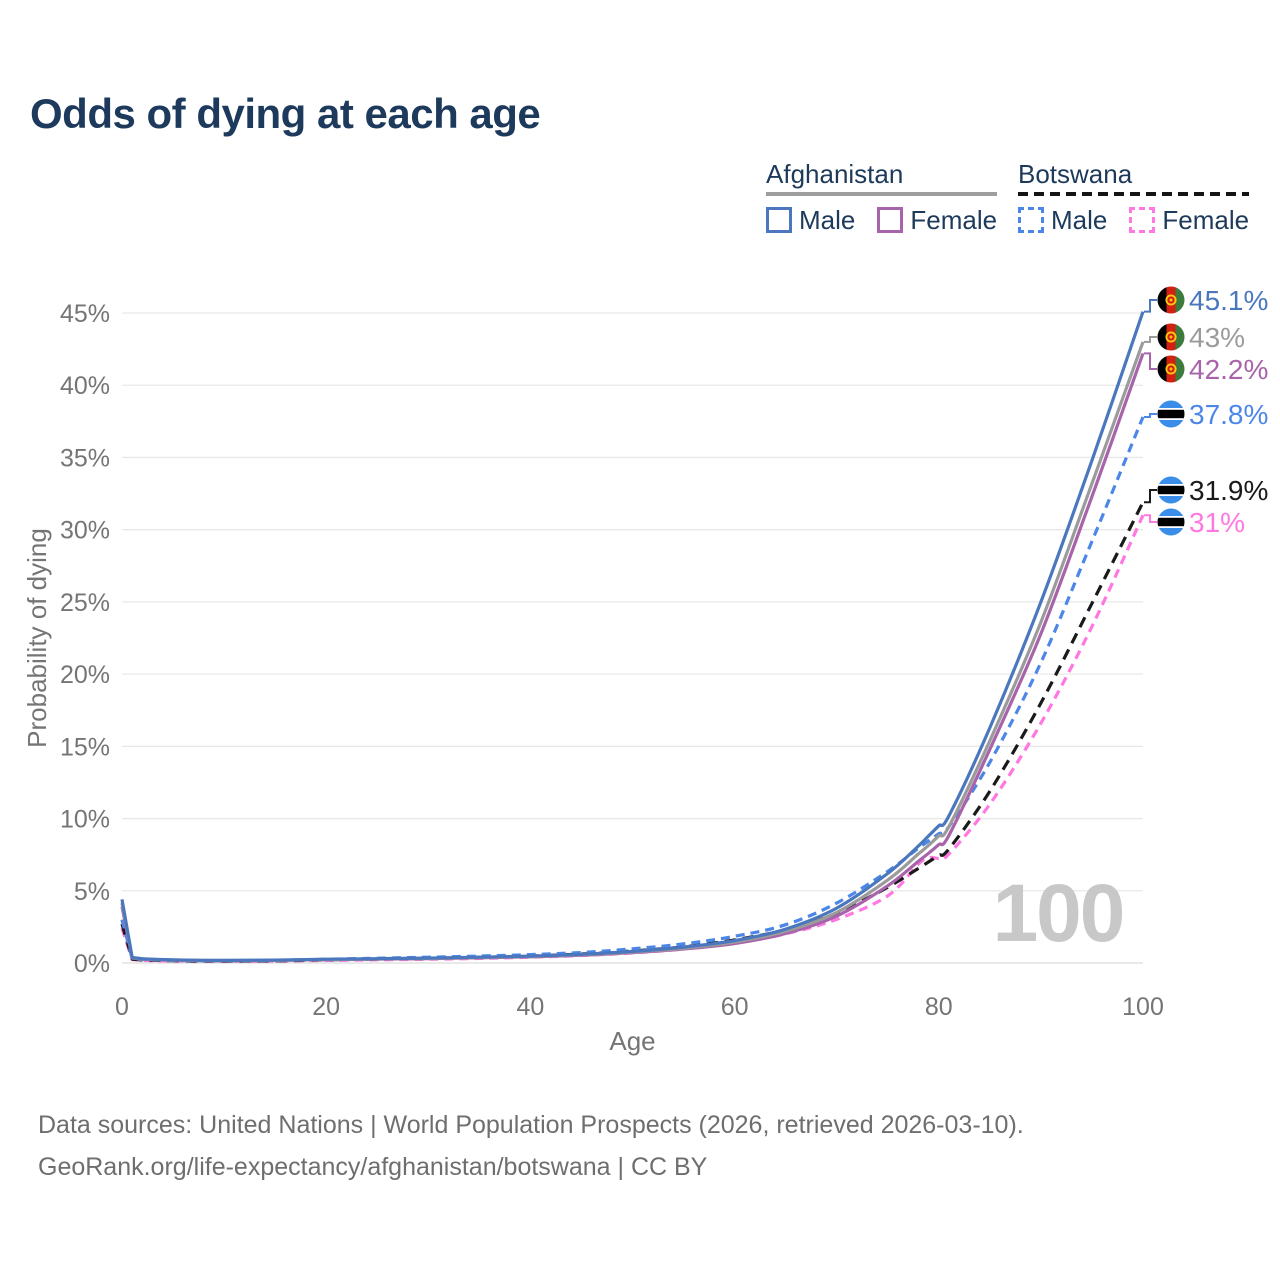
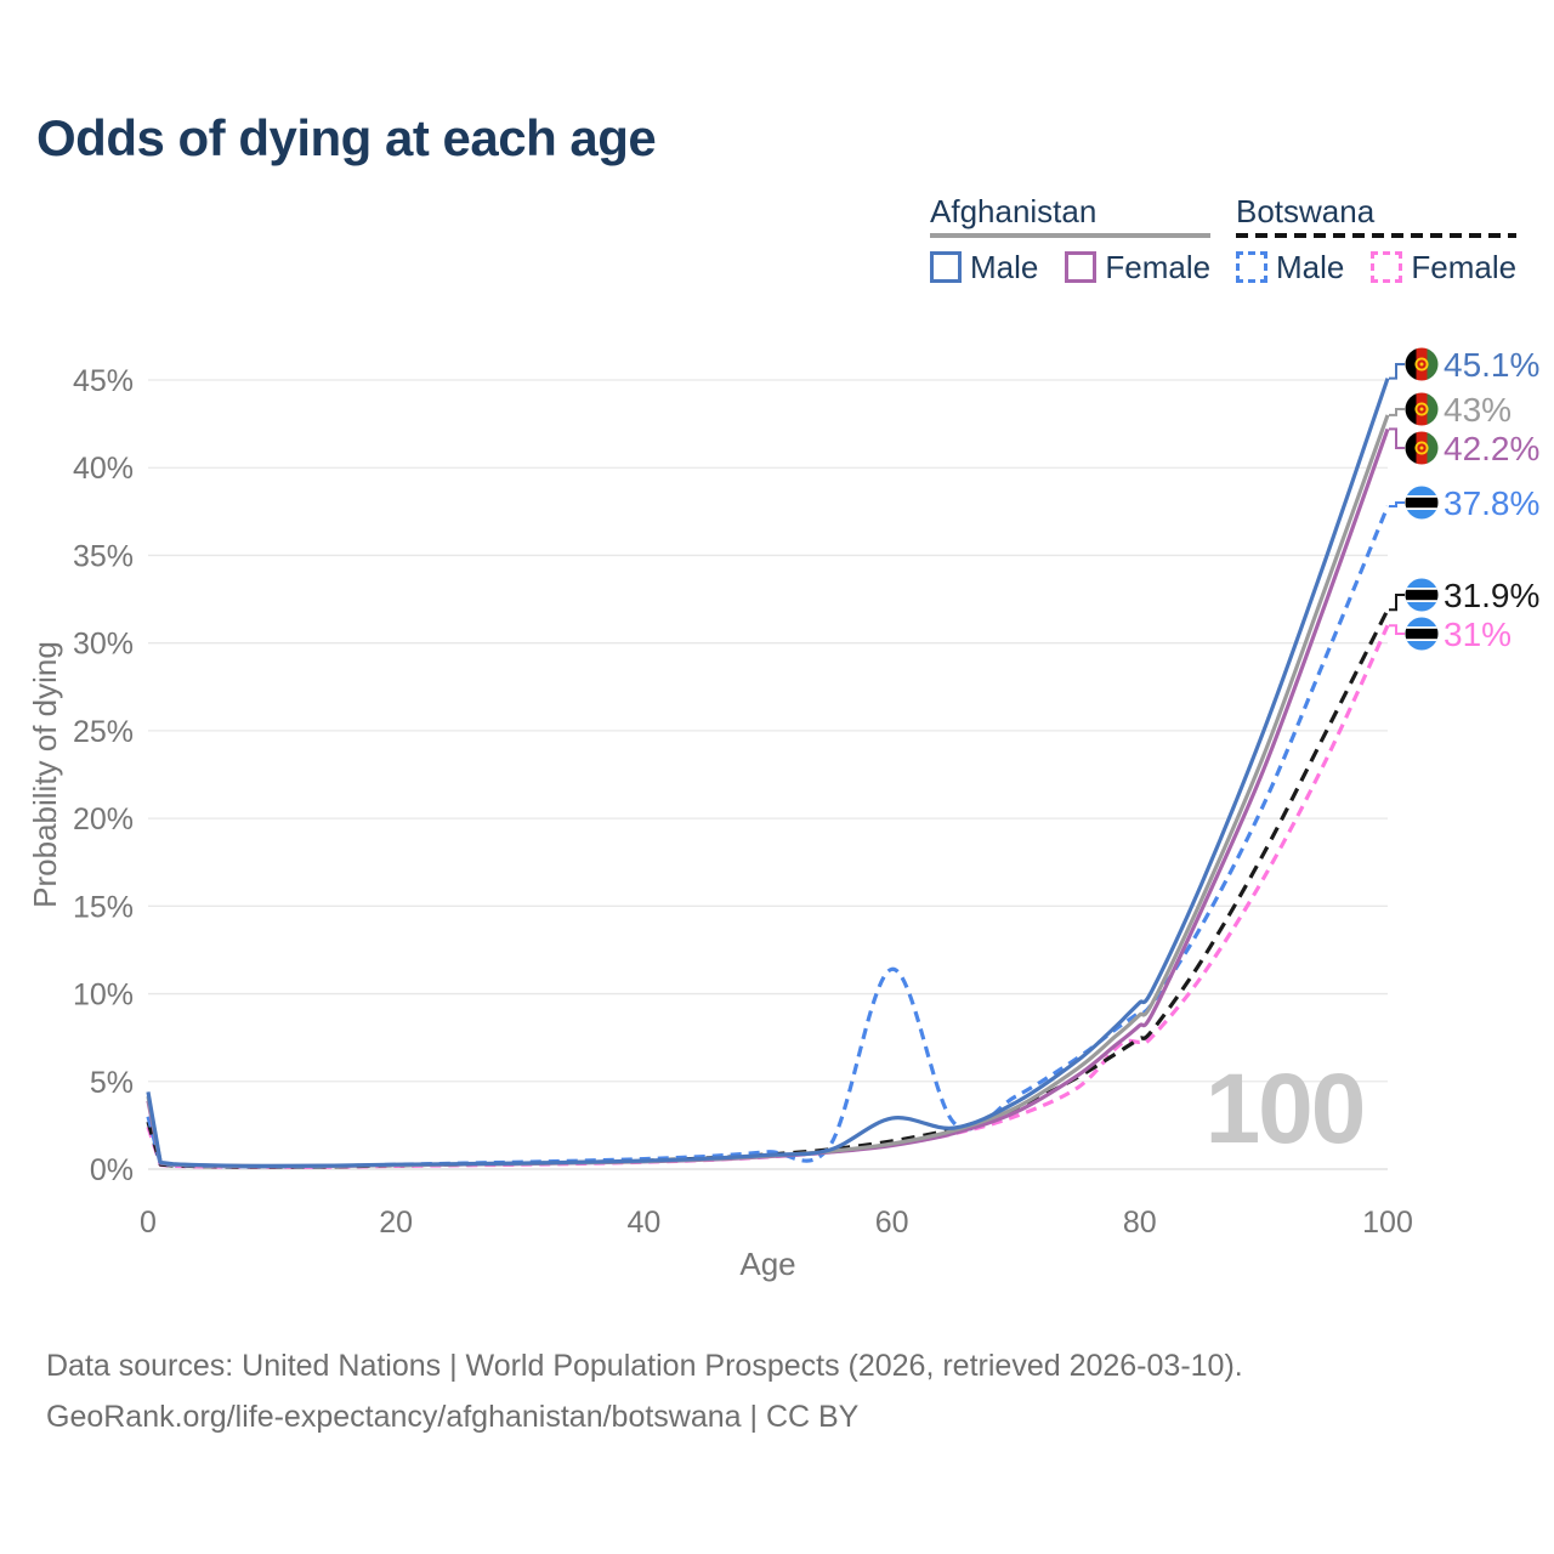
Afghanistan Male/60: 1.6% -> 2.9%
Botswana Male/60: 1.9% -> 11.4%
